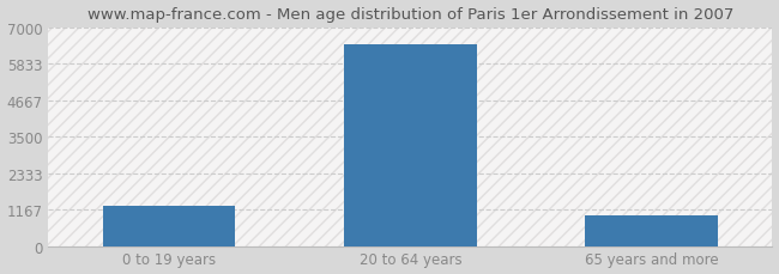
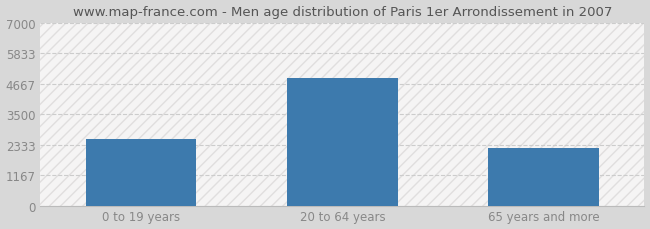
0 to 19 years: 1280 -> 2550
20 to 64 years: 6450 -> 4900
65 years and more: 980 -> 2200
